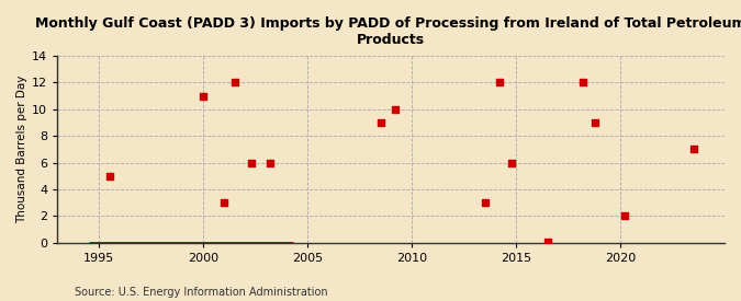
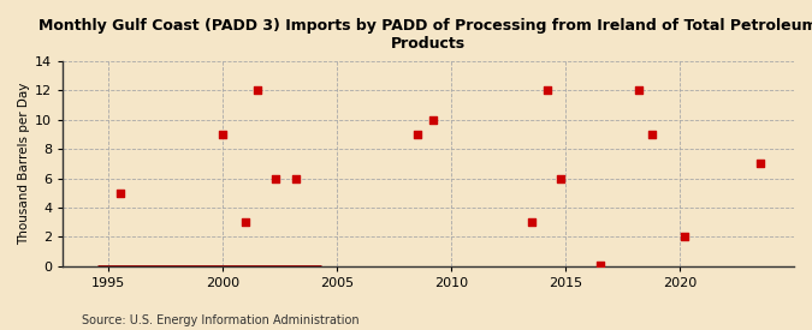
2000: 11.0 -> 9.0
